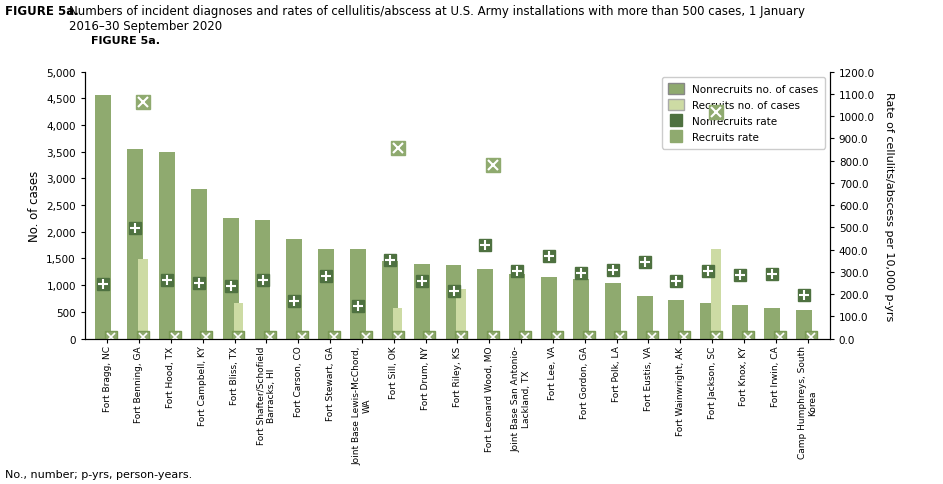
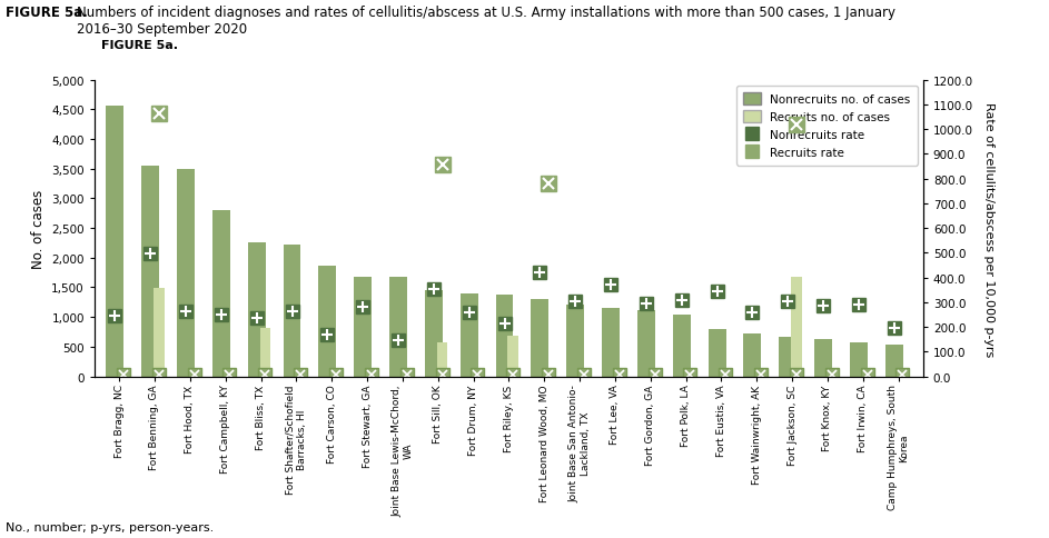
Recruits no. of cases/Fort Bliss, TX: 660 -> 820
Recruits no. of cases/Fort Riley, KS: 920 -> 690
